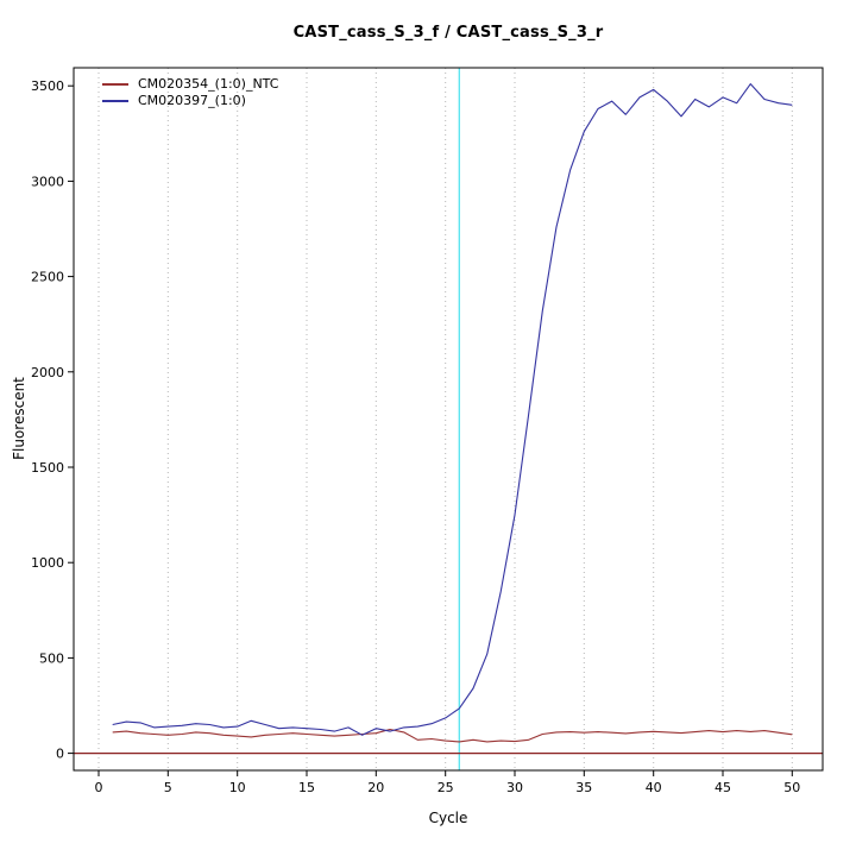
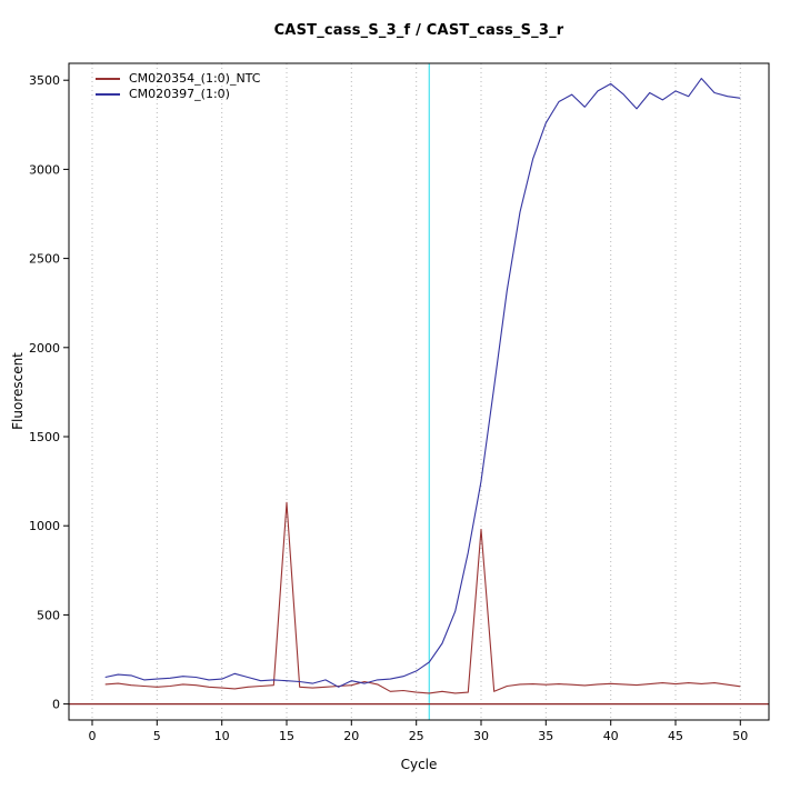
CM020354_(1:0)_NTC/15: 100 -> 1130
CM020354_(1:0)_NTC/30: 60 -> 980
